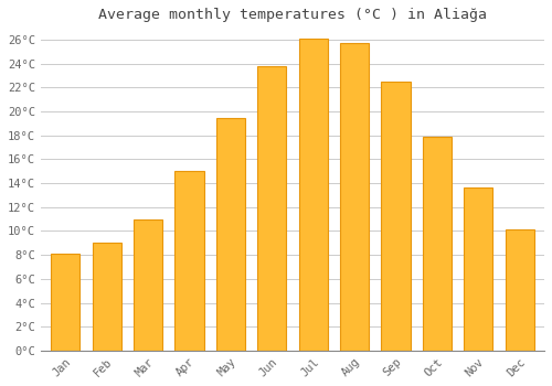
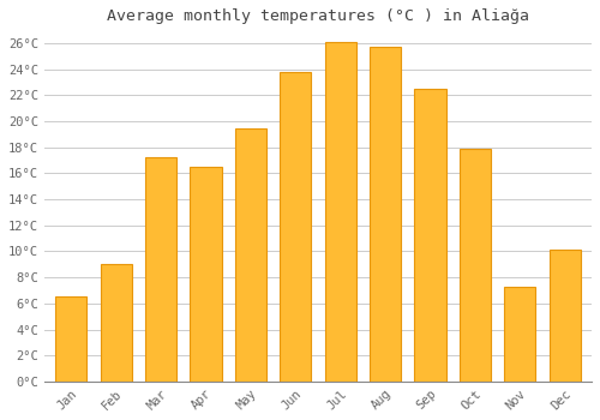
Jan: 8.1°C -> 6.5°C
Mar: 11.0°C -> 17.2°C
Apr: 15.0°C -> 16.5°C
Nov: 13.6°C -> 7.3°C
